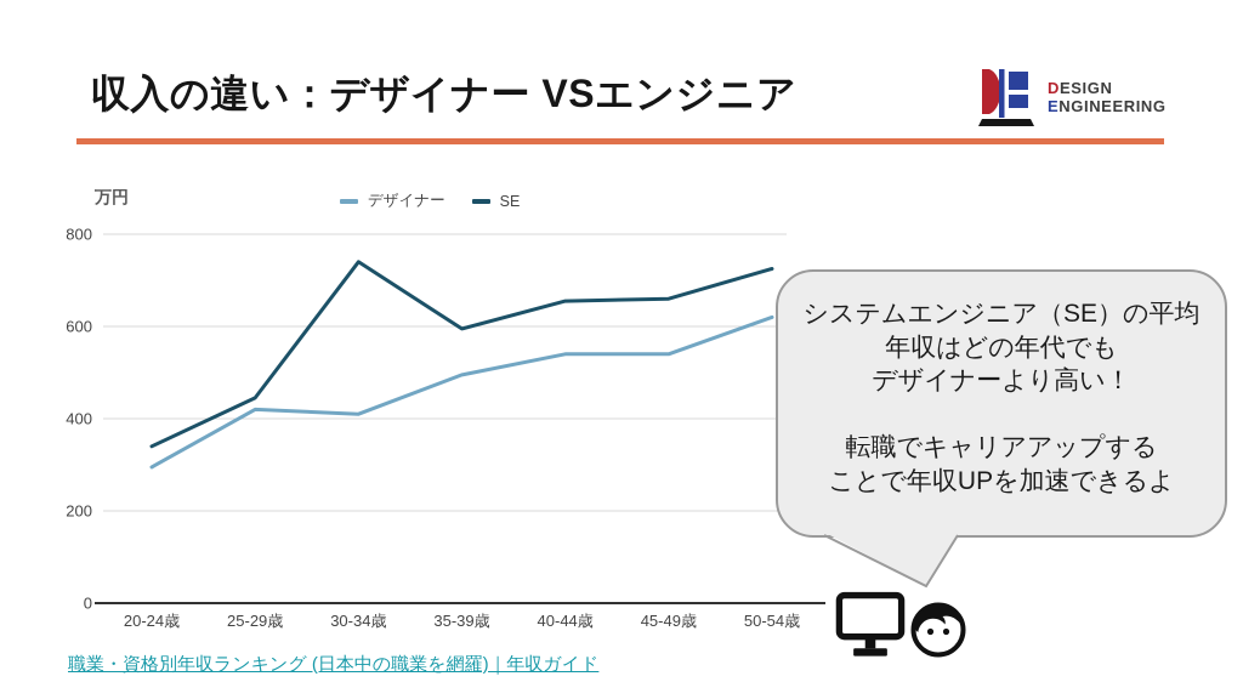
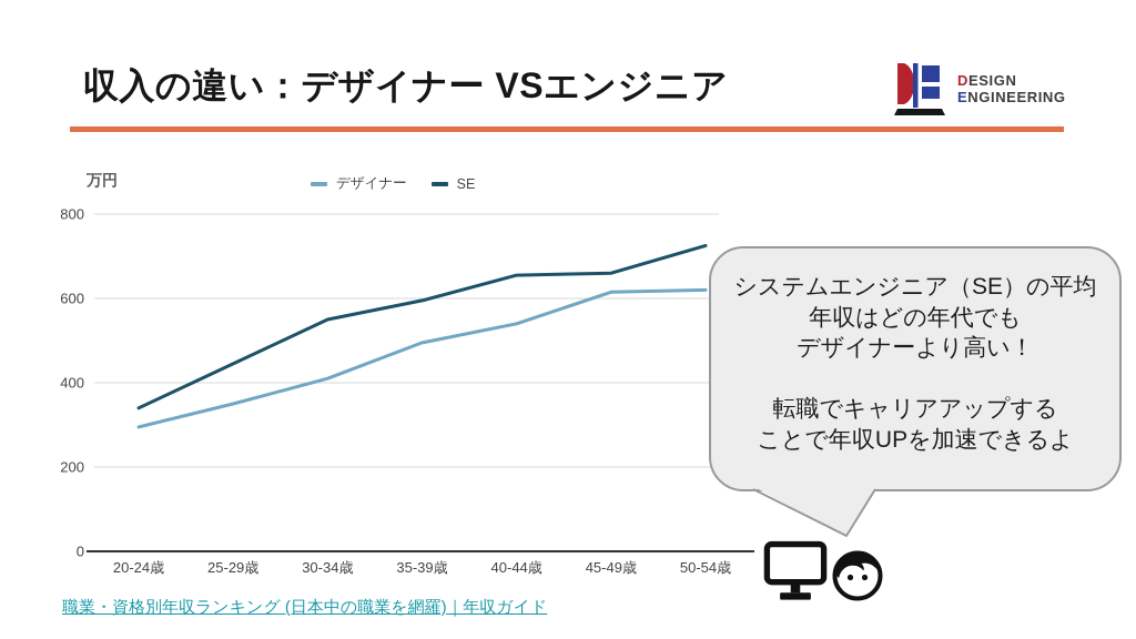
デザイナー/25-29歳: 420 -> 350
SE/30-34歳: 740 -> 550
デザイナー/45-49歳: 540 -> 620
